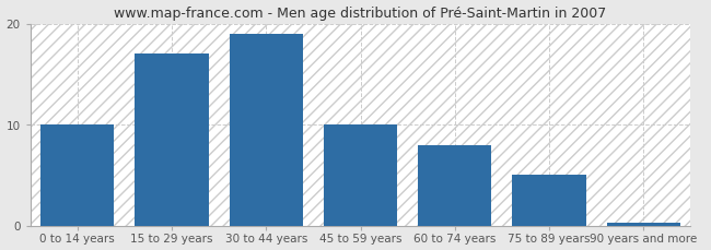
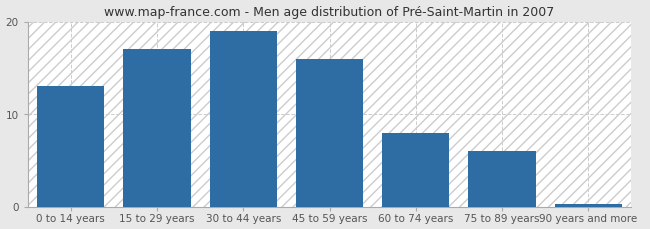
0 to 14 years: 10.0 -> 13.0
45 to 59 years: 10.0 -> 16.0
75 to 89 years: 5.0 -> 6.0
